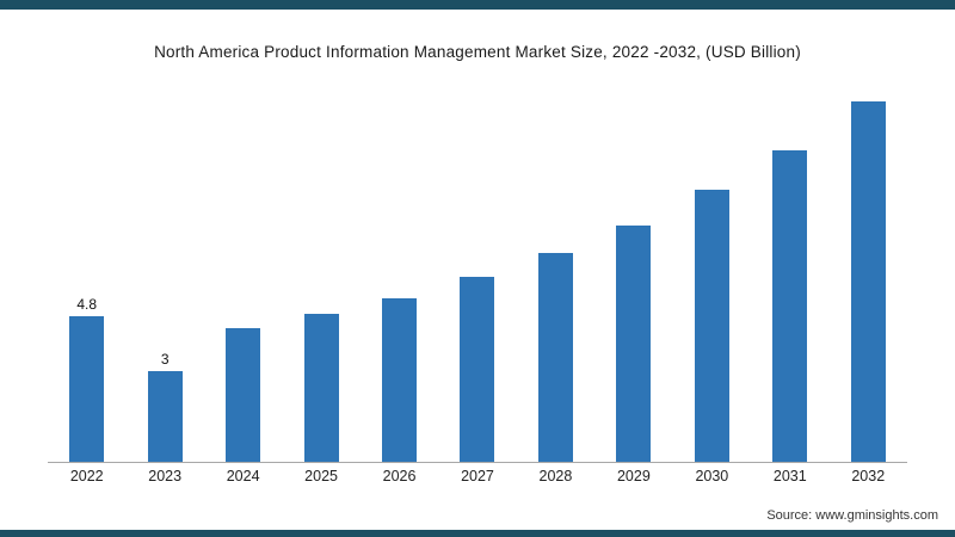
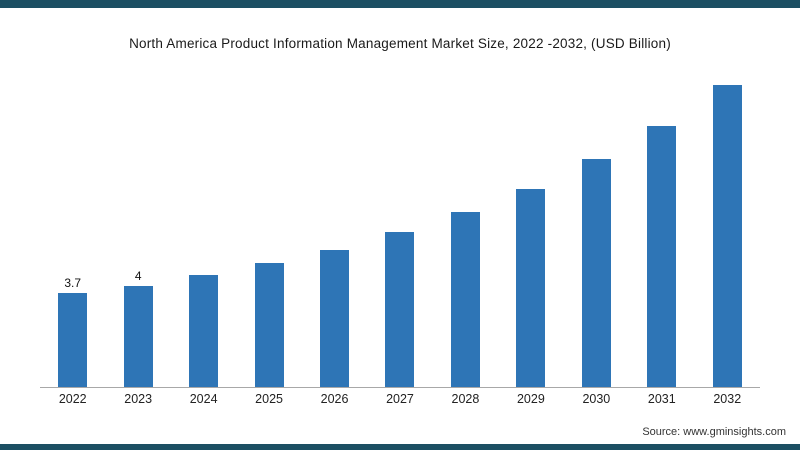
2022: 4.8 -> 3.7
2023: 3 -> 4
